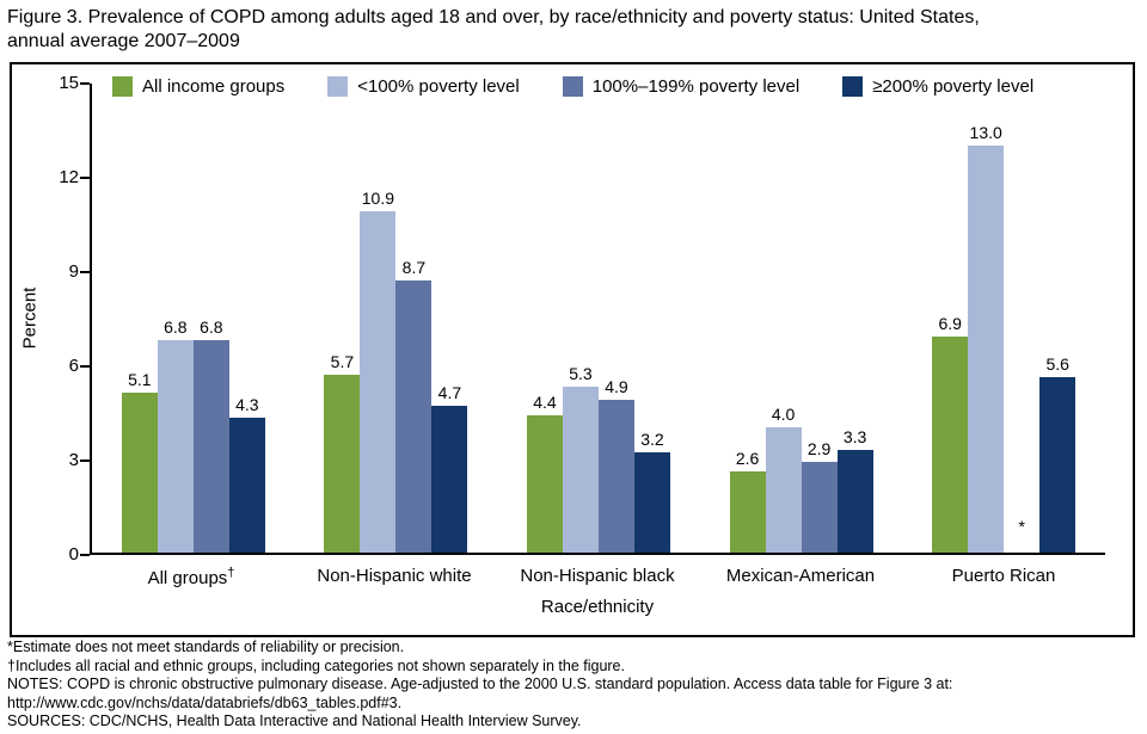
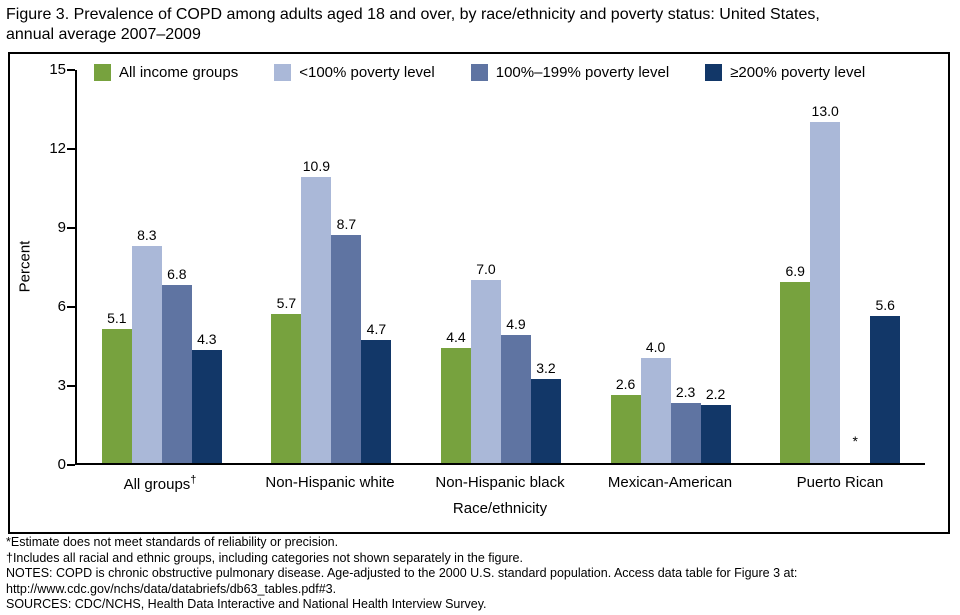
<100% poverty level/All groups†: 6.8 -> 8.3
<100% poverty level/Non-Hispanic black: 5.3 -> 7.0
100%–199% poverty level/Mexican-American: 2.9 -> 2.3
≥200% poverty level/Mexican-American: 3.3 -> 2.2
